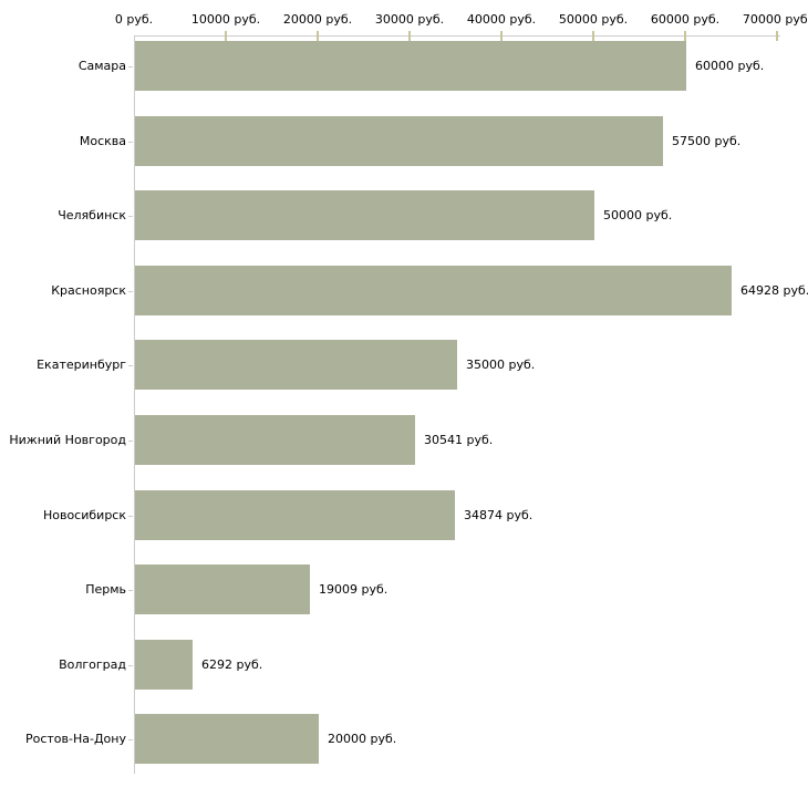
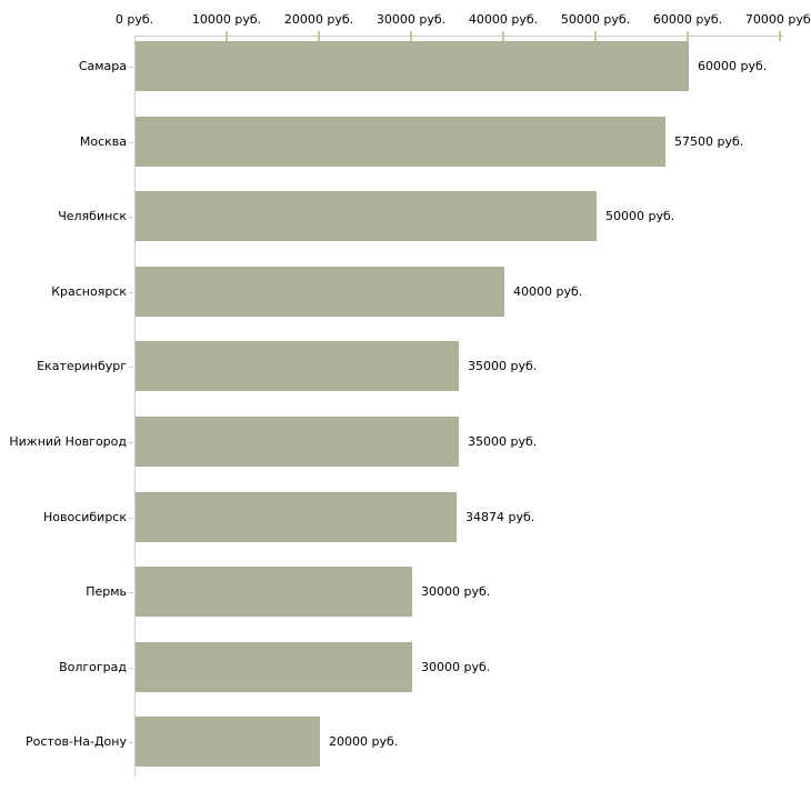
Красноярск: 64928 -> 40000
Нижний Новгород: 30541 -> 35000
Пермь: 19009 -> 30000
Волгоград: 6292 -> 30000
